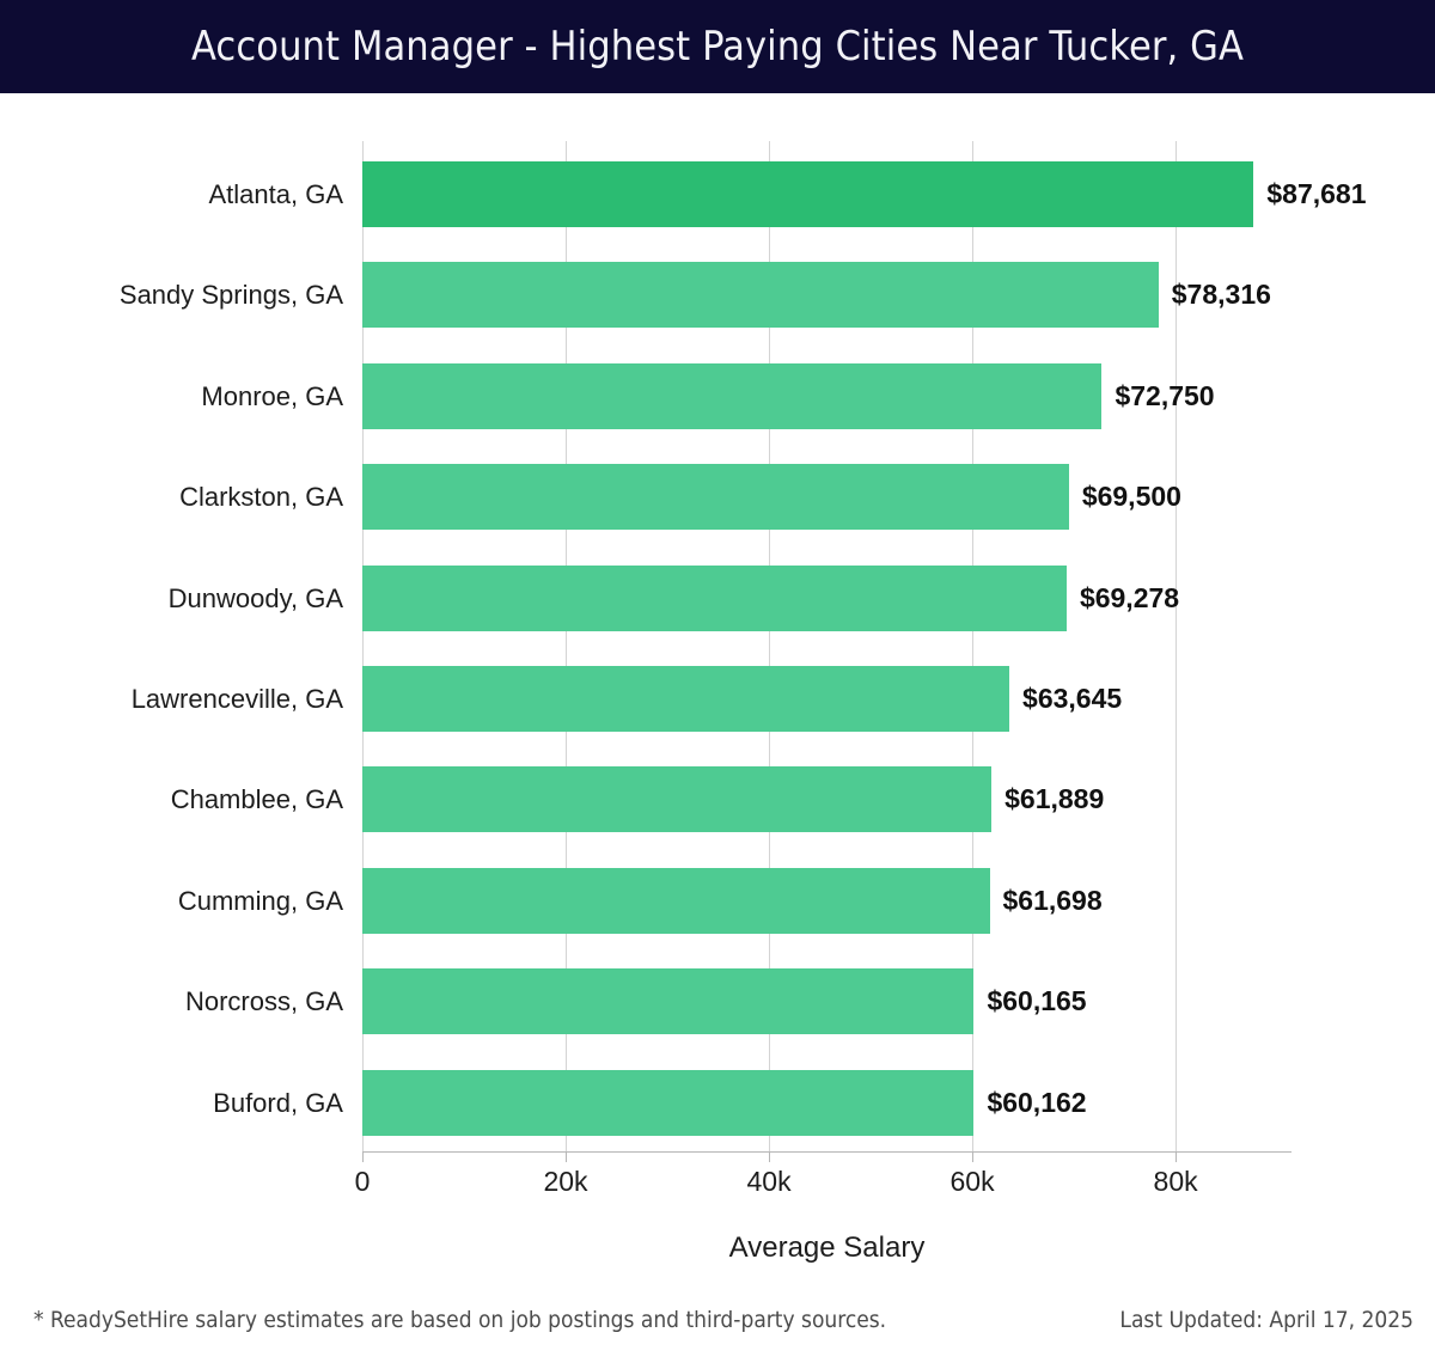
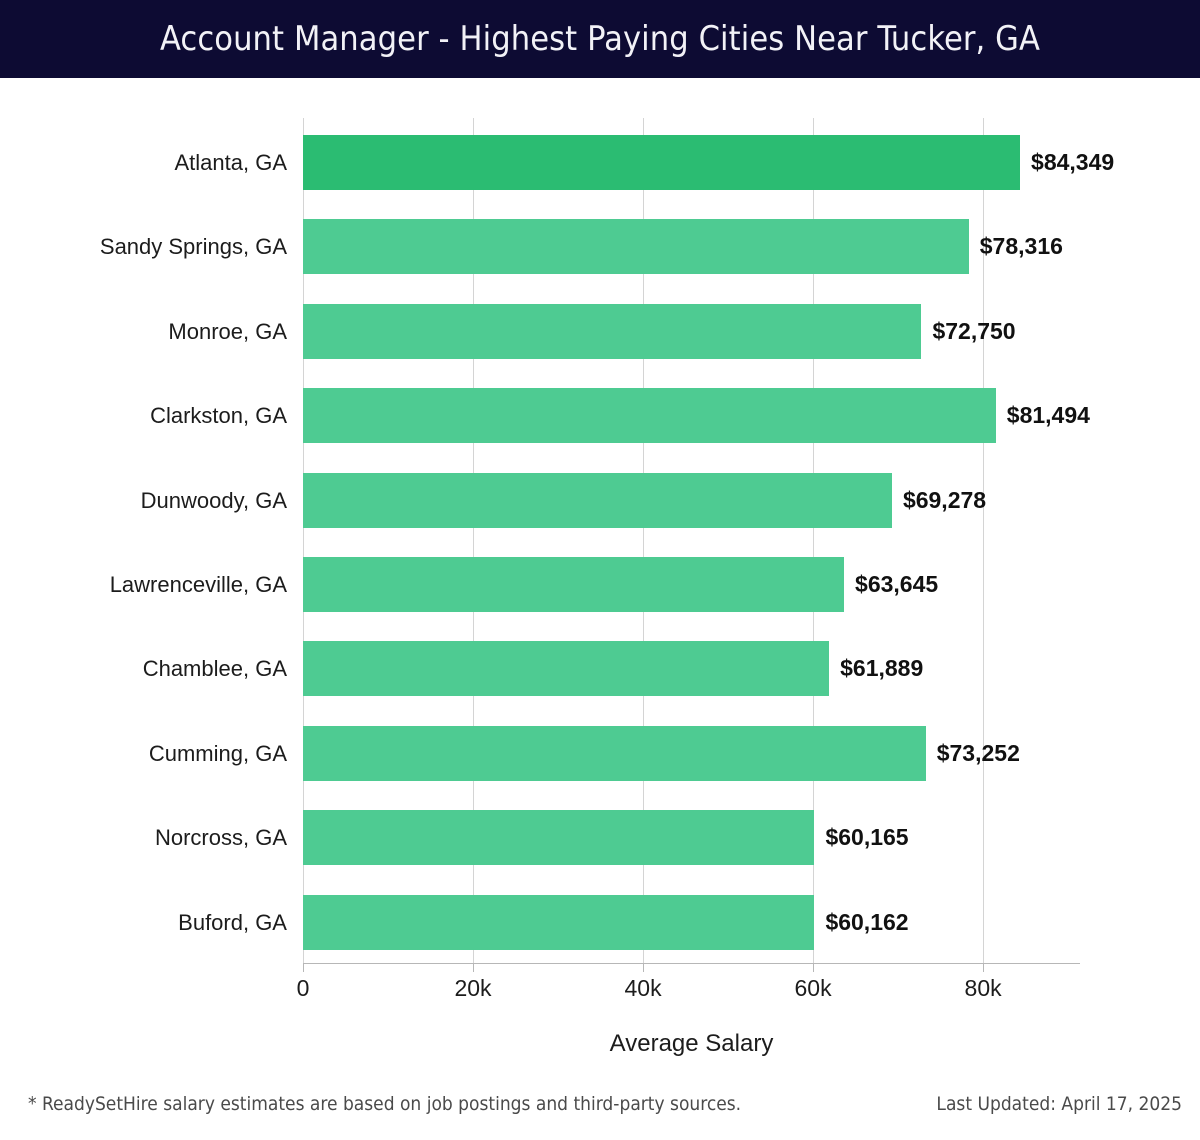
Atlanta, GA: $87,681 -> $84,349
Clarkston, GA: $69,500 -> $81,494
Cumming, GA: $61,698 -> $73,252
